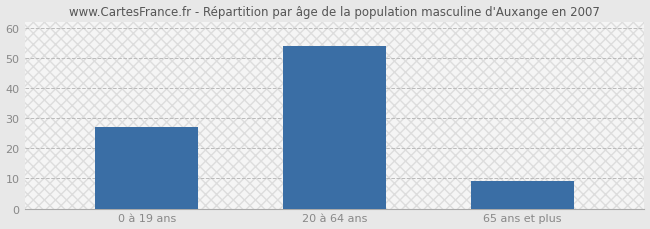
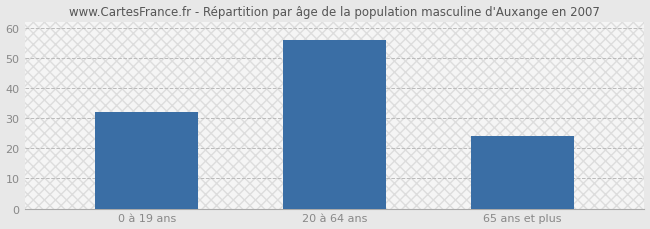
0 à 19 ans: 27 -> 32
20 à 64 ans: 54 -> 56
65 ans et plus: 9 -> 24
